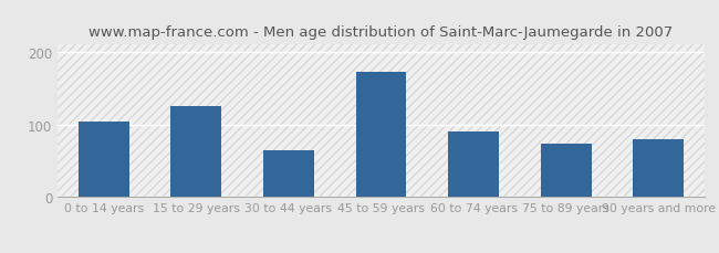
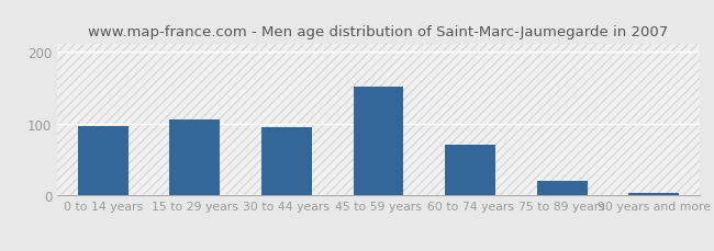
0 to 14 years: 104 -> 96
15 to 29 years: 126 -> 106
30 to 44 years: 64 -> 95
45 to 59 years: 172 -> 152
60 to 74 years: 90 -> 70
75 to 89 years: 74 -> 20
90 years and more: 80 -> 3
